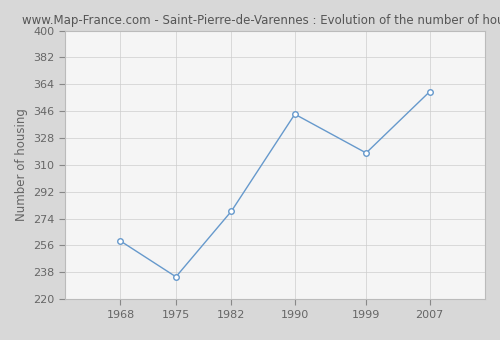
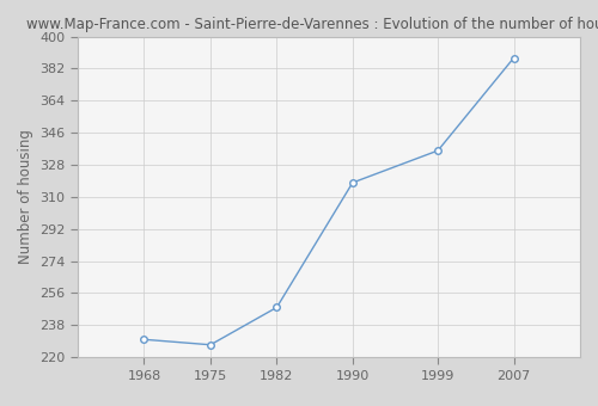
1968: 259 -> 230
1975: 235 -> 227
1982: 279 -> 248
1990: 344 -> 318
1999: 318 -> 336
2007: 359 -> 388
